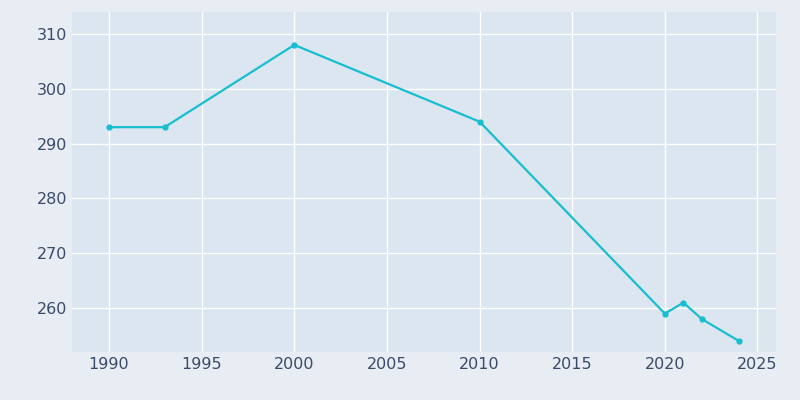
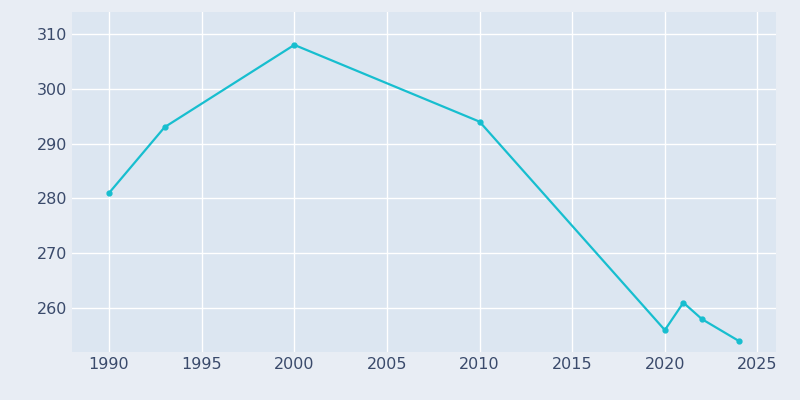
1990: 293 -> 281
2020: 259 -> 256
